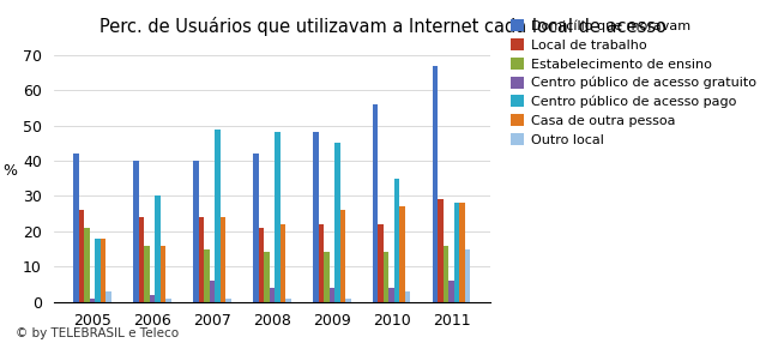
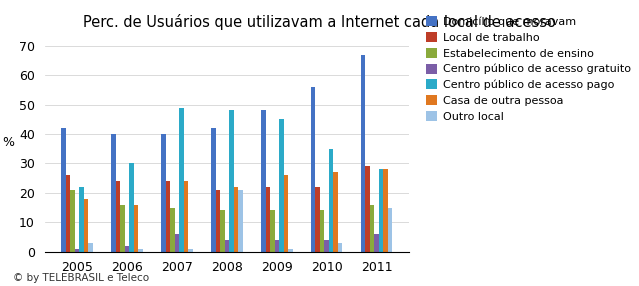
Centro público de acesso pago/2005: 18 -> 22
Outro local/2008: 1 -> 21
